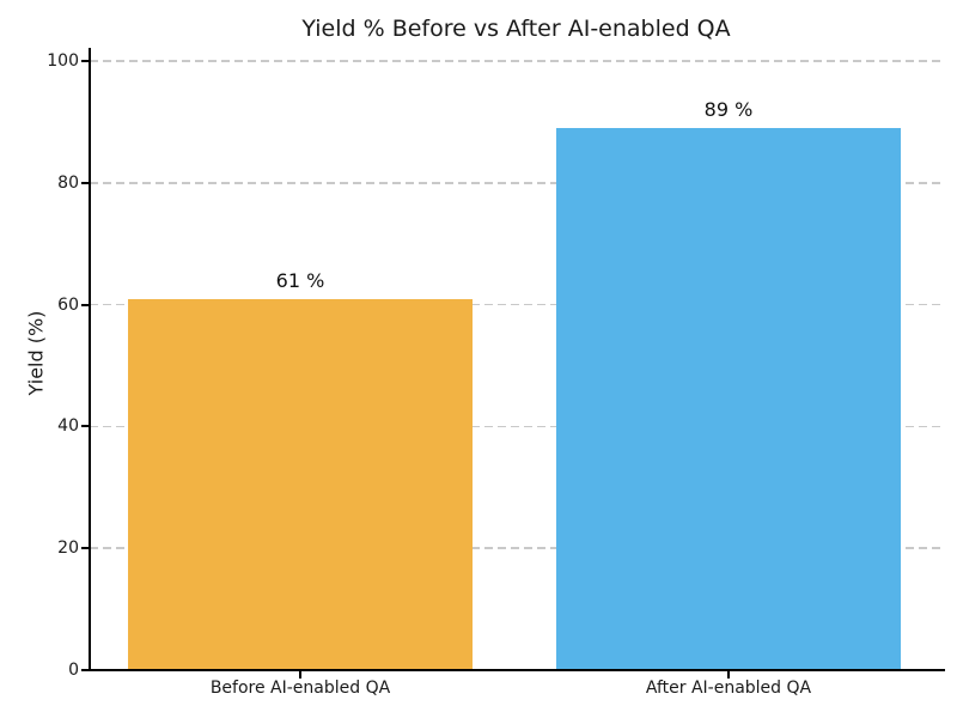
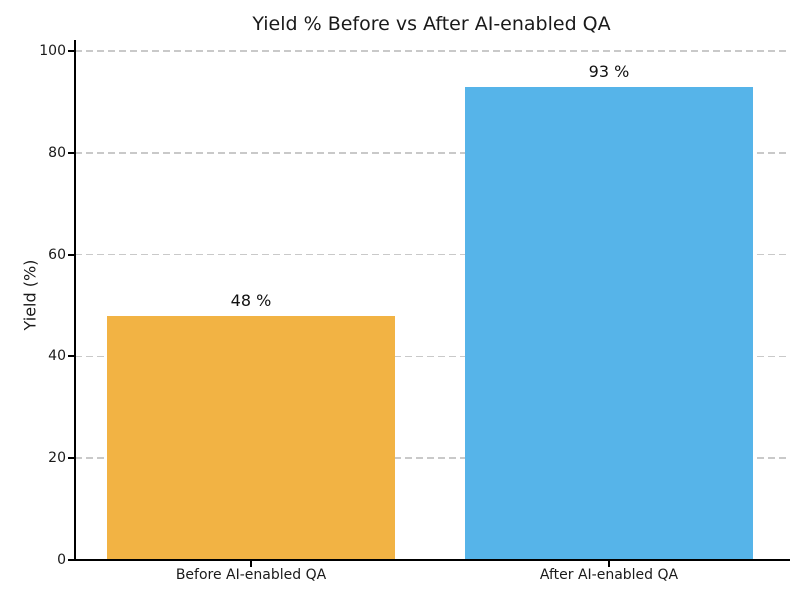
Before AI-enabled QA: 61 -> 48
After AI-enabled QA: 89 -> 93
